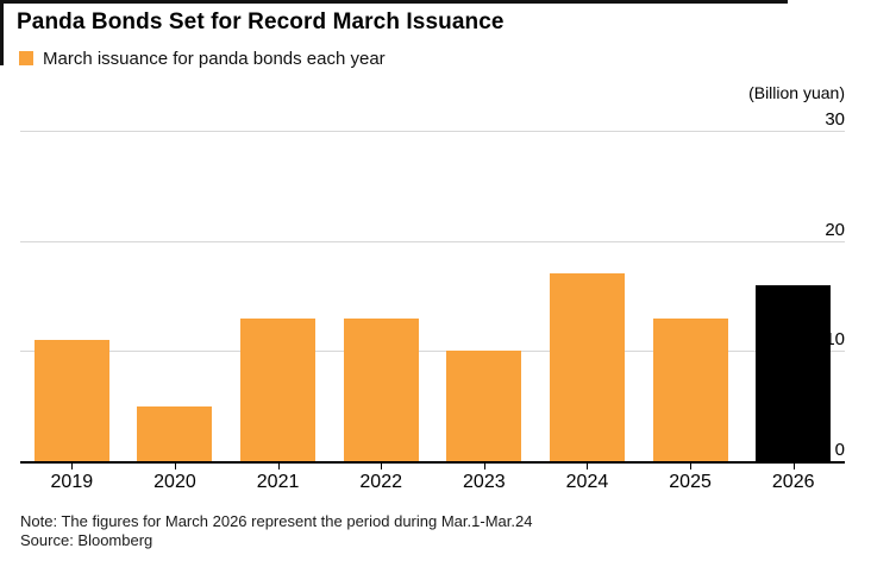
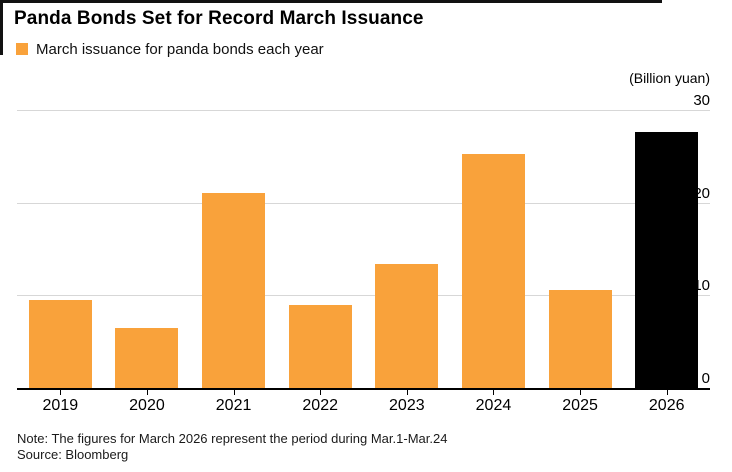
2019: 11 -> 10
2020: 5 -> 6
2021: 13 -> 21
2022: 13 -> 9
2023: 10 -> 13
2024: 17 -> 25
2025: 13 -> 11
2026: 16 -> 28
